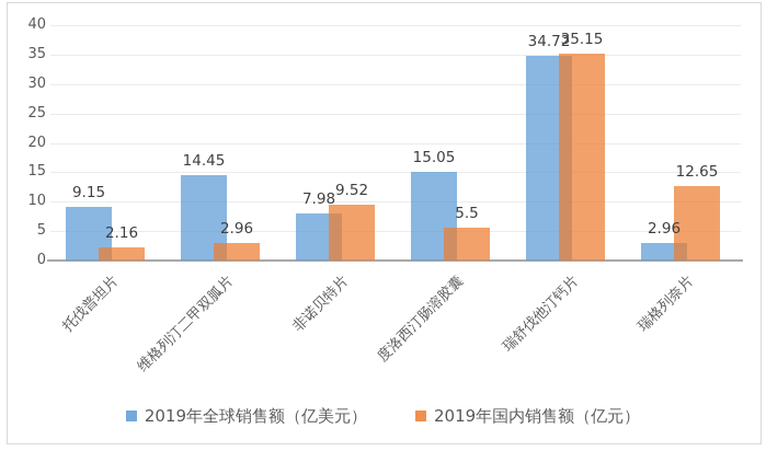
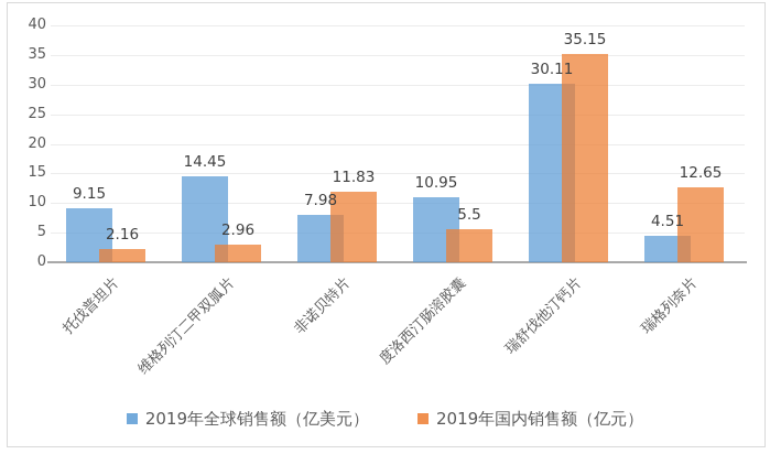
2019年国内销售额（亿元）/非诺贝特片: 9.52 -> 11.83
2019年全球销售额（亿美元）/度洛西汀肠溶胶囊: 15.05 -> 10.95
2019年全球销售额（亿美元）/瑞舒伐他汀钙片: 34.72 -> 30.11
2019年全球销售额（亿美元）/瑞格列奈片: 2.96 -> 4.51
